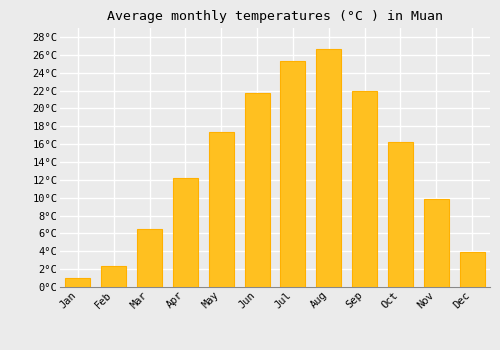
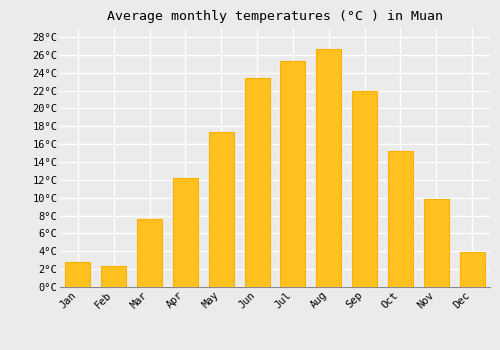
Jan: 1.0°C -> 2.8°C
Mar: 6.5°C -> 7.6°C
Jun: 21.7°C -> 23.4°C
Oct: 16.2°C -> 15.2°C
